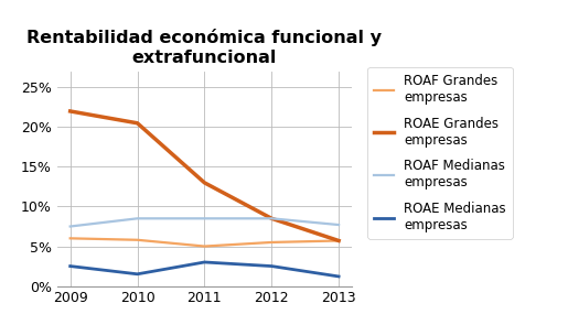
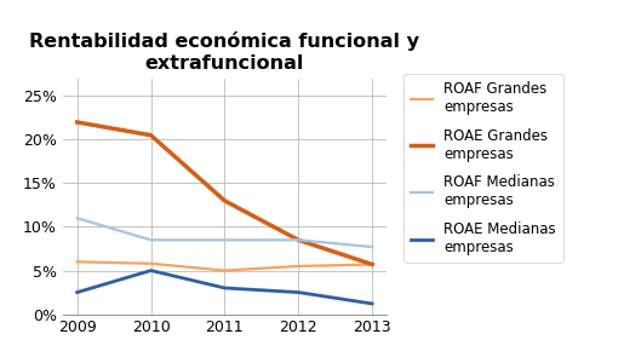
ROAF Medianas empresas/2009: 7.5% -> 11.0%
ROAE Medianas empresas/2010: 1.5% -> 5.0%
